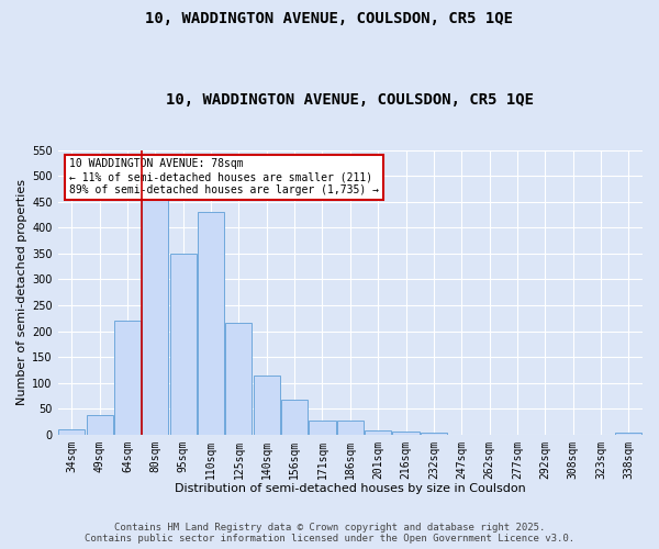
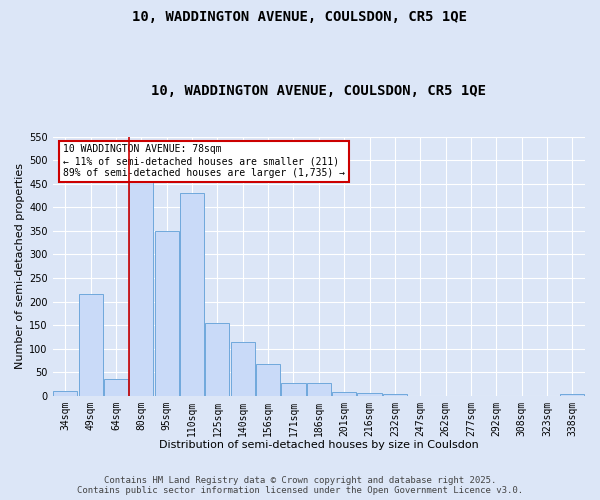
49sqm: 38 -> 215
64sqm: 220 -> 35
125sqm: 215 -> 155
